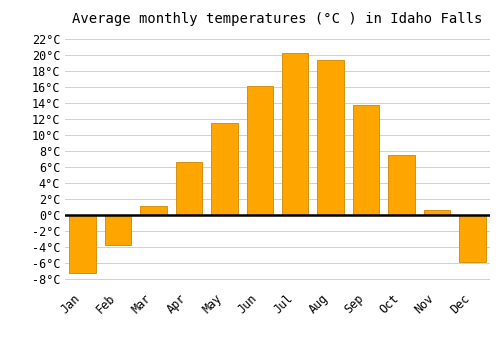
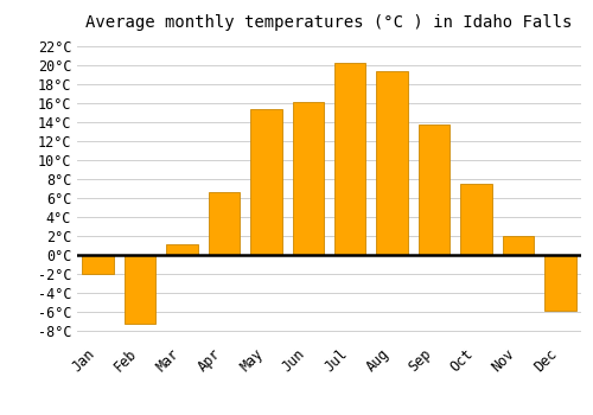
Jan: -7.2°C -> -2.0°C
Feb: -3.8°C -> -7.2°C
May: 11.5°C -> 15.4°C
Nov: 0.7°C -> 2.0°C
